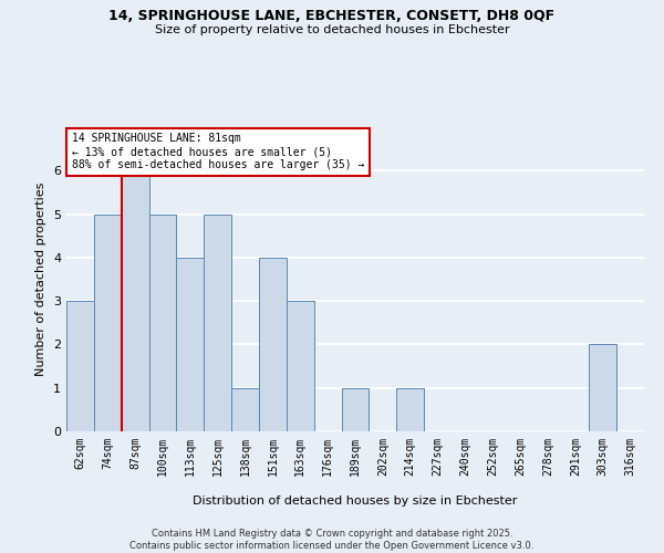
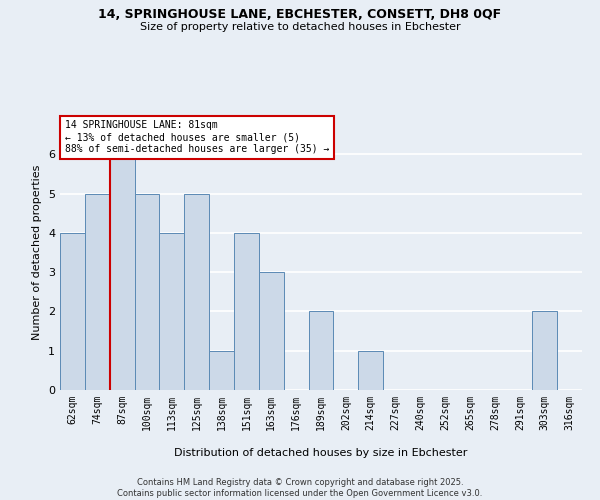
62sqm: 3 -> 4
189sqm: 1 -> 2
